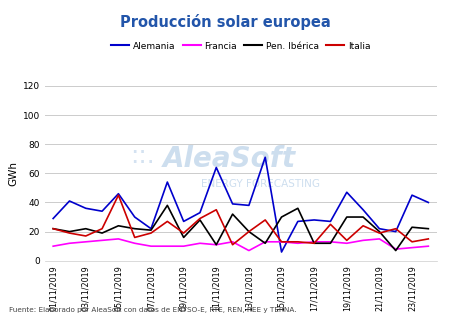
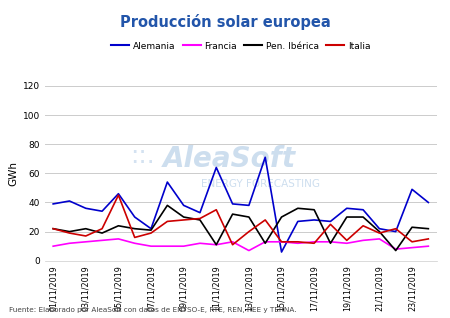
Alemania/01/11/2019: 29 -> 39
Alemania/09/11/2019: 27 -> 38
Pen. Ibérica/09/11/2019: 16 -> 30
Italia/09/11/2019: 19 -> 28
Pen. Ibérica/13/11/2019: 20 -> 30
Pen. Ibérica/17/11/2019: 12 -> 35
Alemania/19/11/2019: 47 -> 36
Alemania/23/11/2019: 45 -> 49
